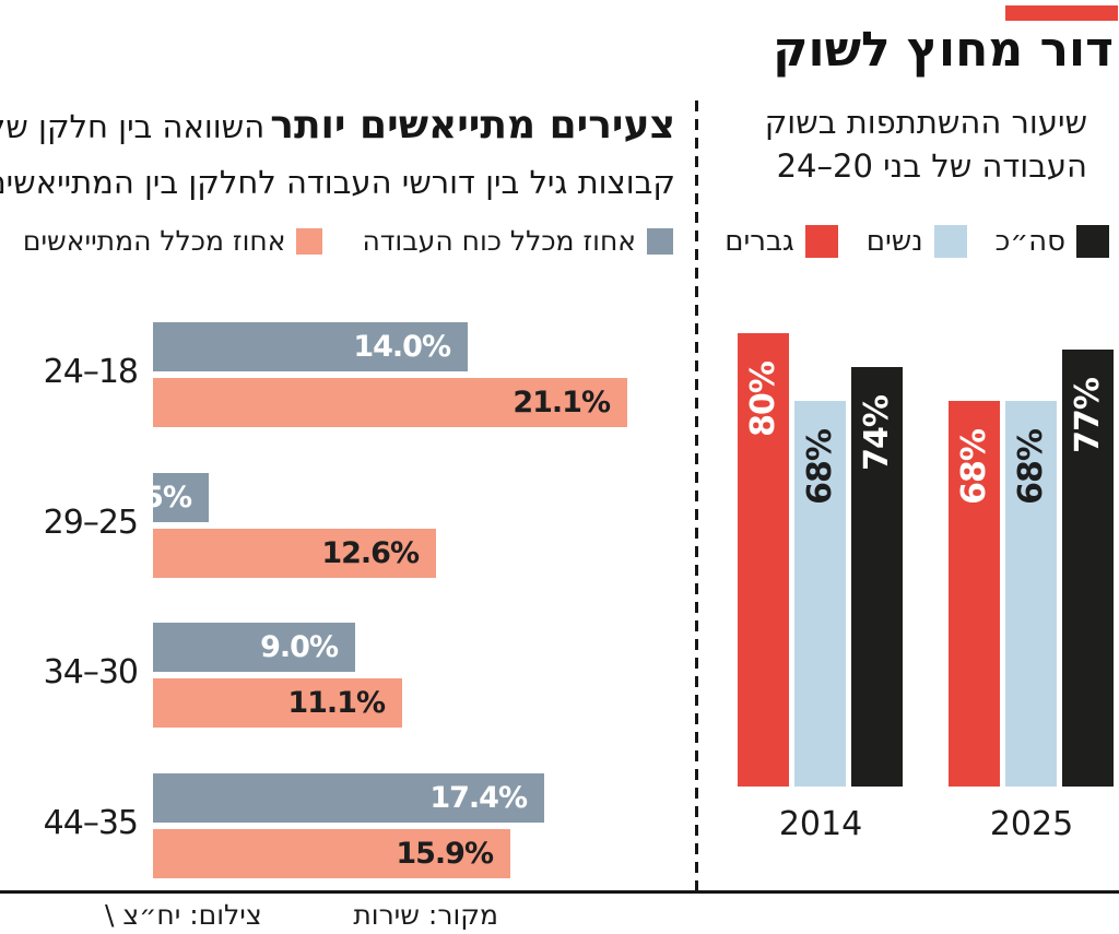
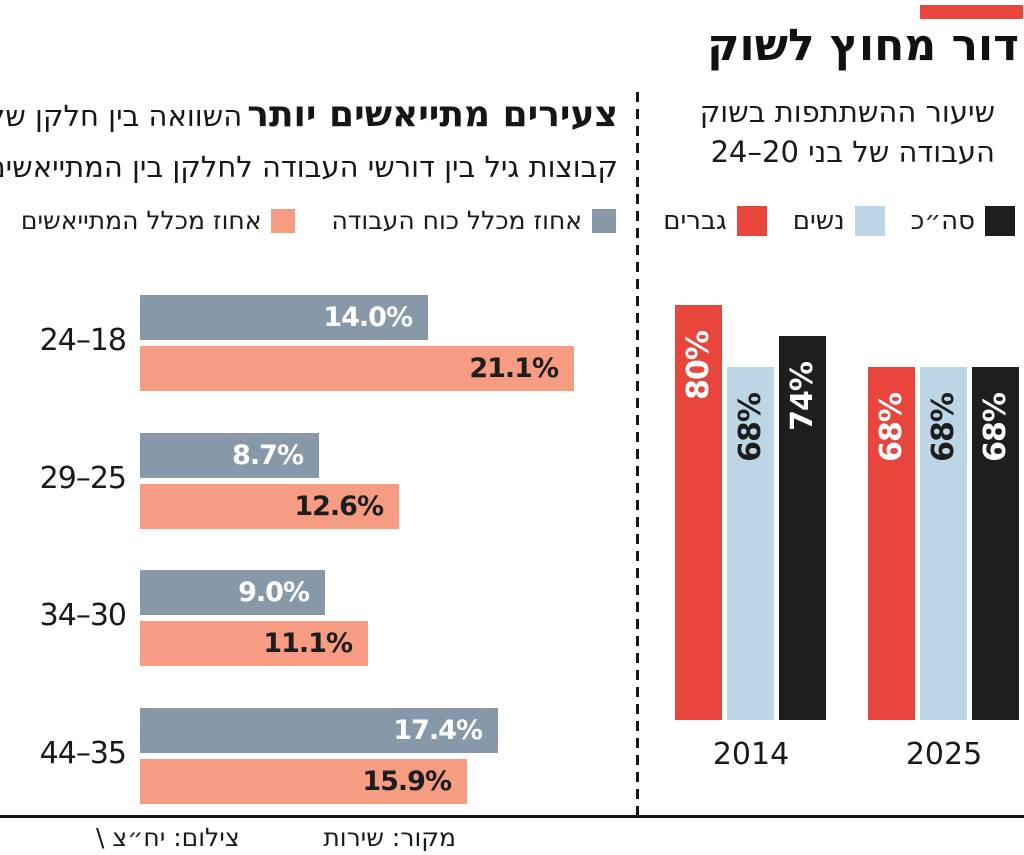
שיעור ההשתתפות בשוק העבודה של בני 20–24/סה״כ/2025: 77% -> 68%
צעירים מתייאשים יותר/אחוז מכלל כוח העבודה/29–25: 2.5% -> 8.7%
